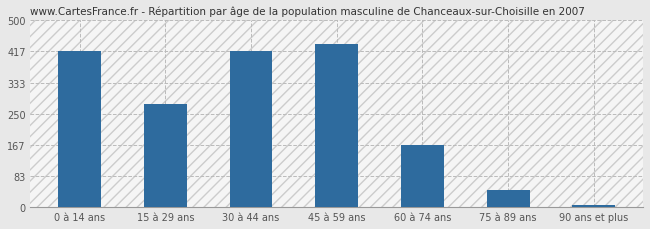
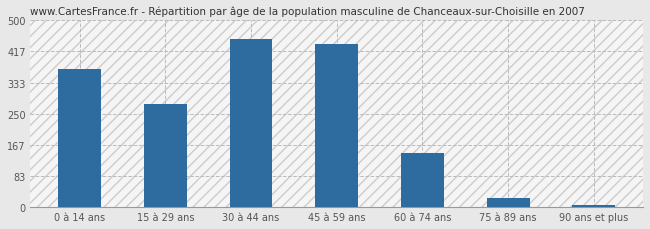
0 à 14 ans: 417 -> 370
30 à 44 ans: 418 -> 450
60 à 74 ans: 167 -> 145
75 à 89 ans: 45 -> 25
